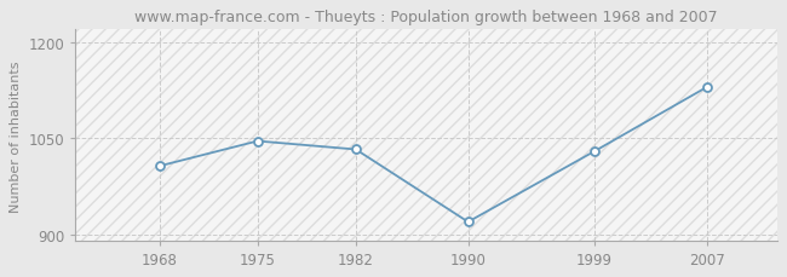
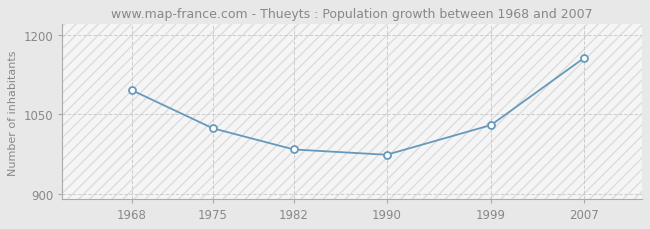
1968: 1007 -> 1096
1975: 1046 -> 1024
1982: 1033 -> 984
1990: 920 -> 974
2007: 1130 -> 1156
